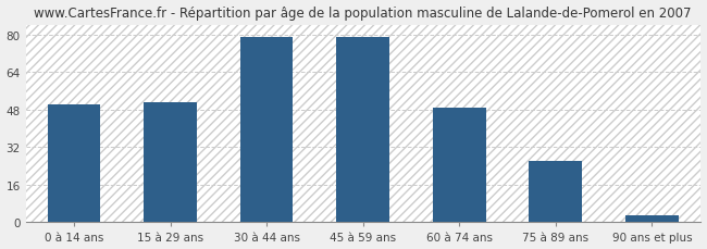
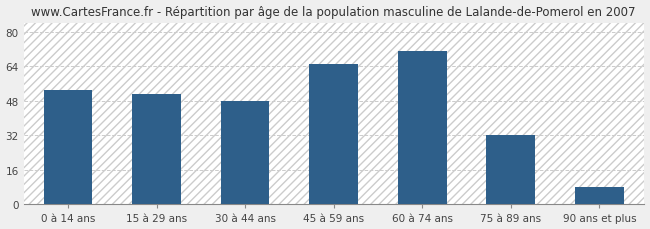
0 à 14 ans: 50 -> 53
30 à 44 ans: 79 -> 48
45 à 59 ans: 79 -> 65
60 à 74 ans: 49 -> 71
75 à 89 ans: 26 -> 32
90 ans et plus: 3 -> 8
